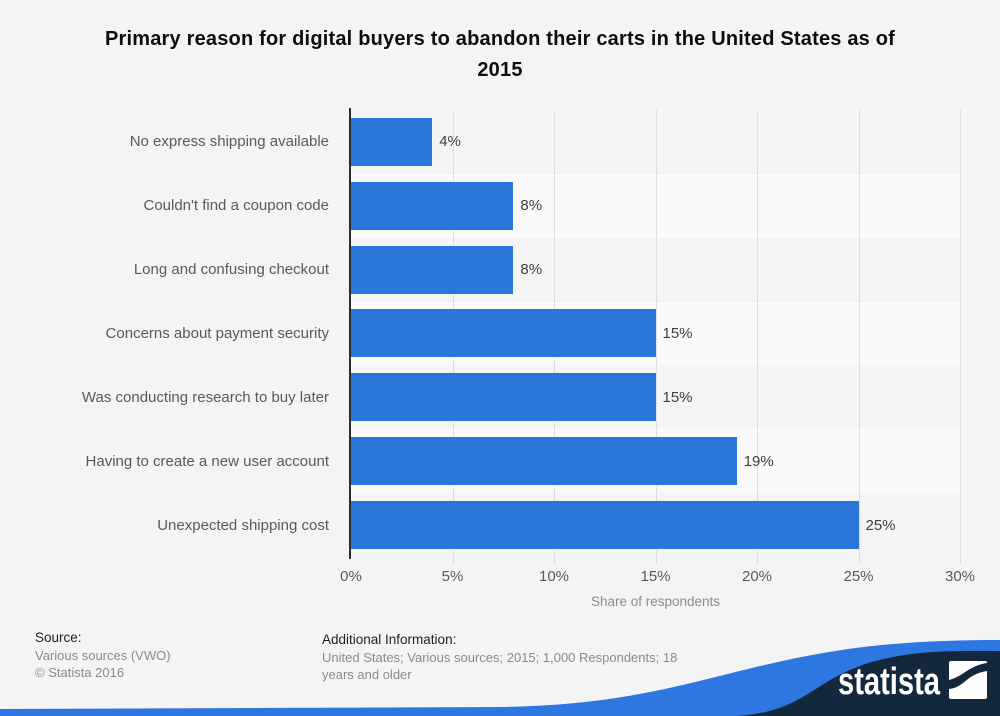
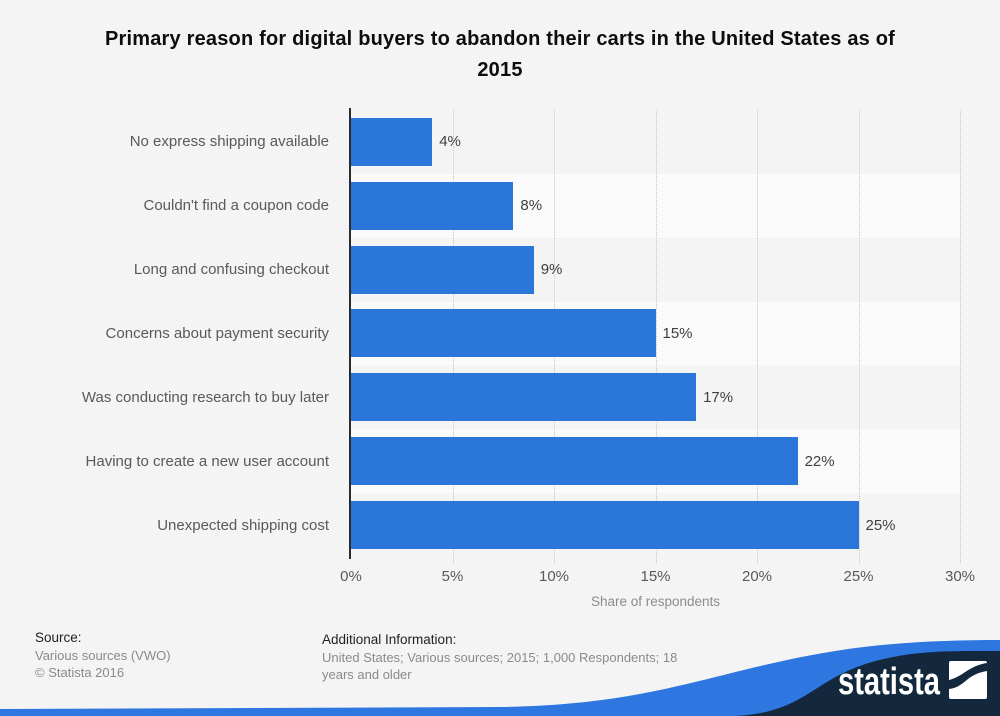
Long and confusing checkout: 8% -> 9%
Was conducting research to buy later: 15% -> 17%
Having to create a new user account: 19% -> 22%
